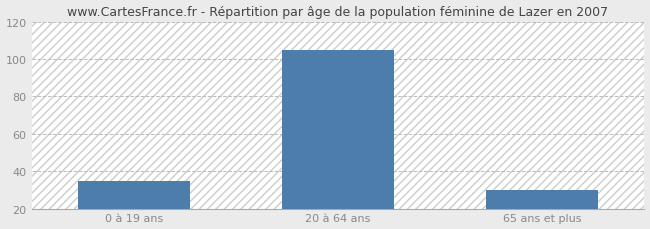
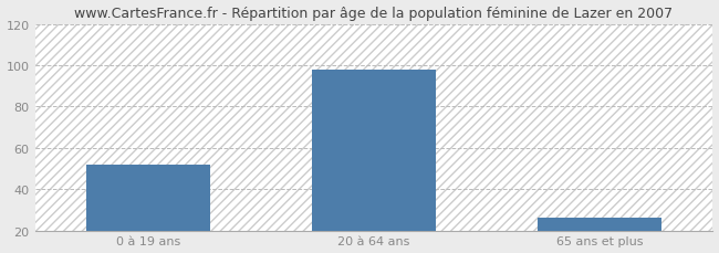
0 à 19 ans: 35 -> 52
20 à 64 ans: 105 -> 98
65 ans et plus: 30 -> 26
